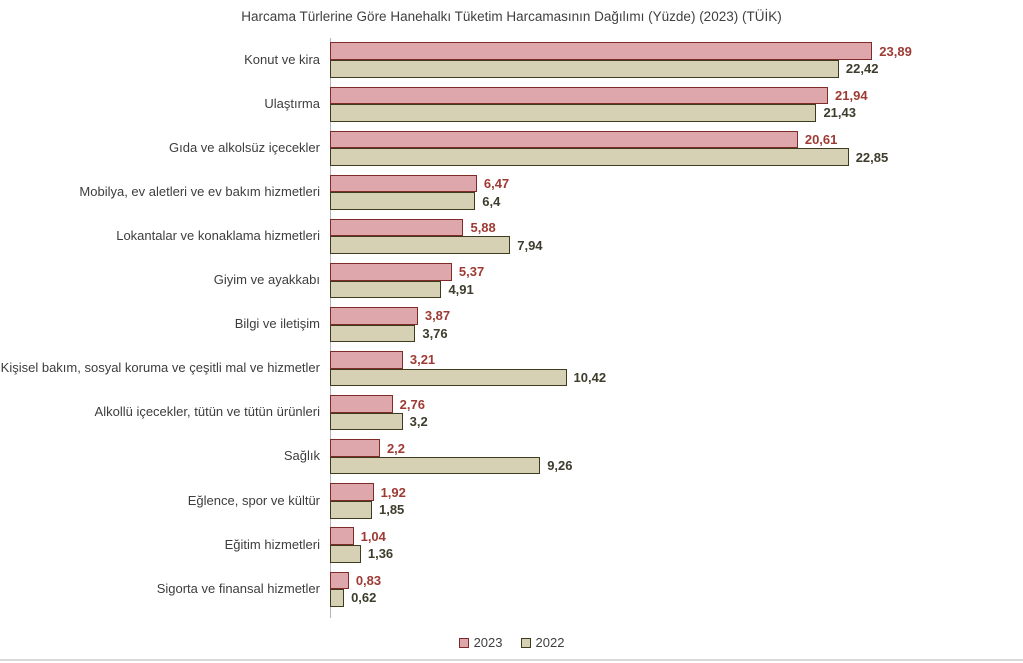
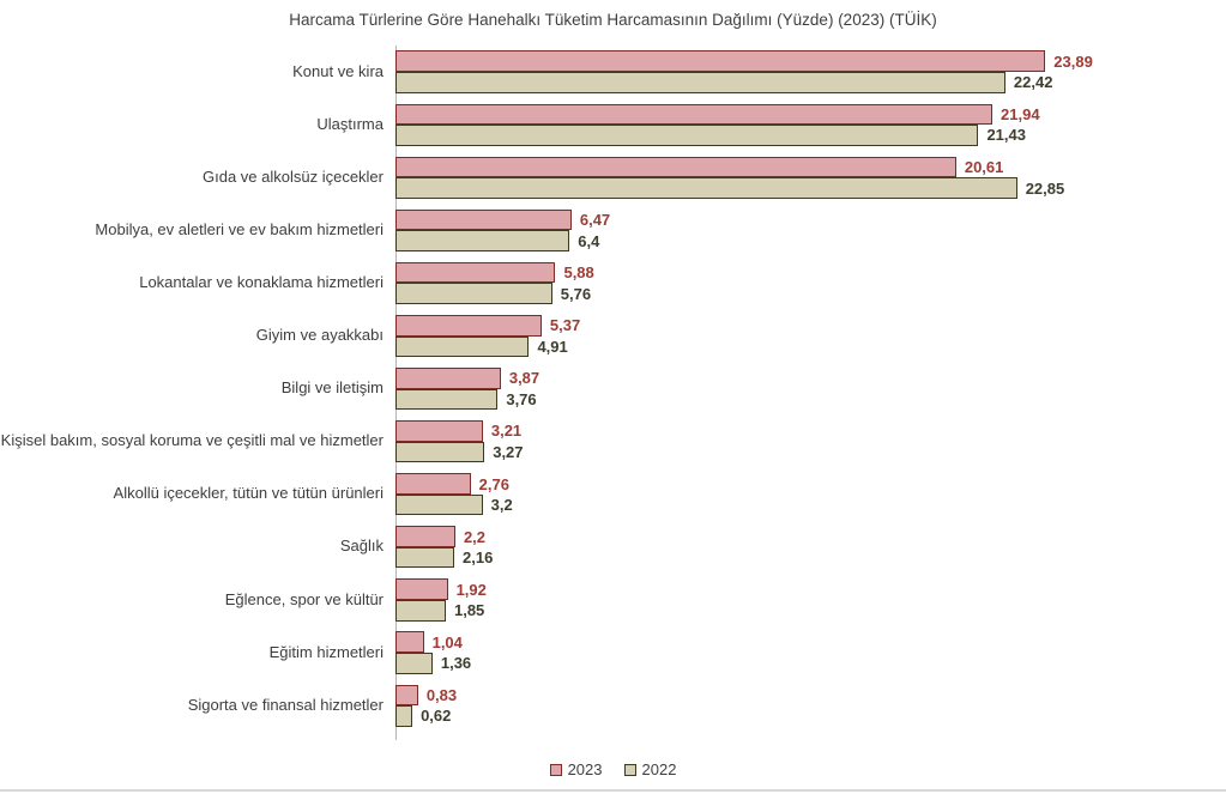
2022/Lokantalar ve konaklama hizmetleri: 7,94 -> 5,76
2022/Kişisel bakım, sosyal koruma ve çeşitli mal ve hizmetler: 10,42 -> 3,27
2022/Sağlık: 9,26 -> 2,16
